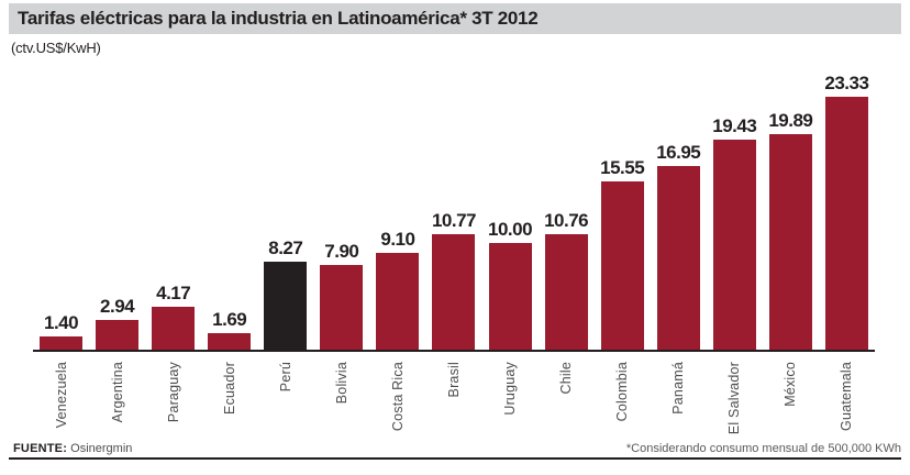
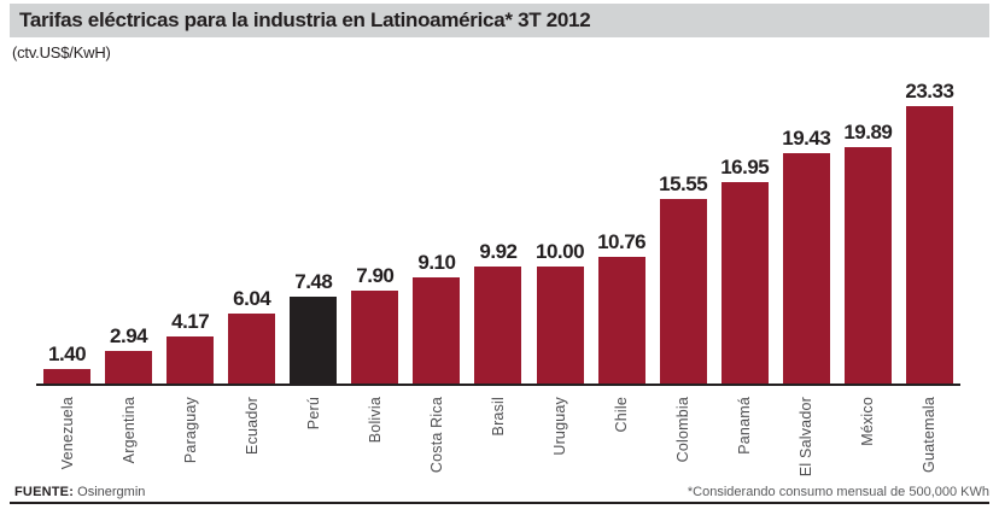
Ecuador: 1.69 -> 6.04
Perú: 8.27 -> 7.48
Brasil: 10.77 -> 9.92
